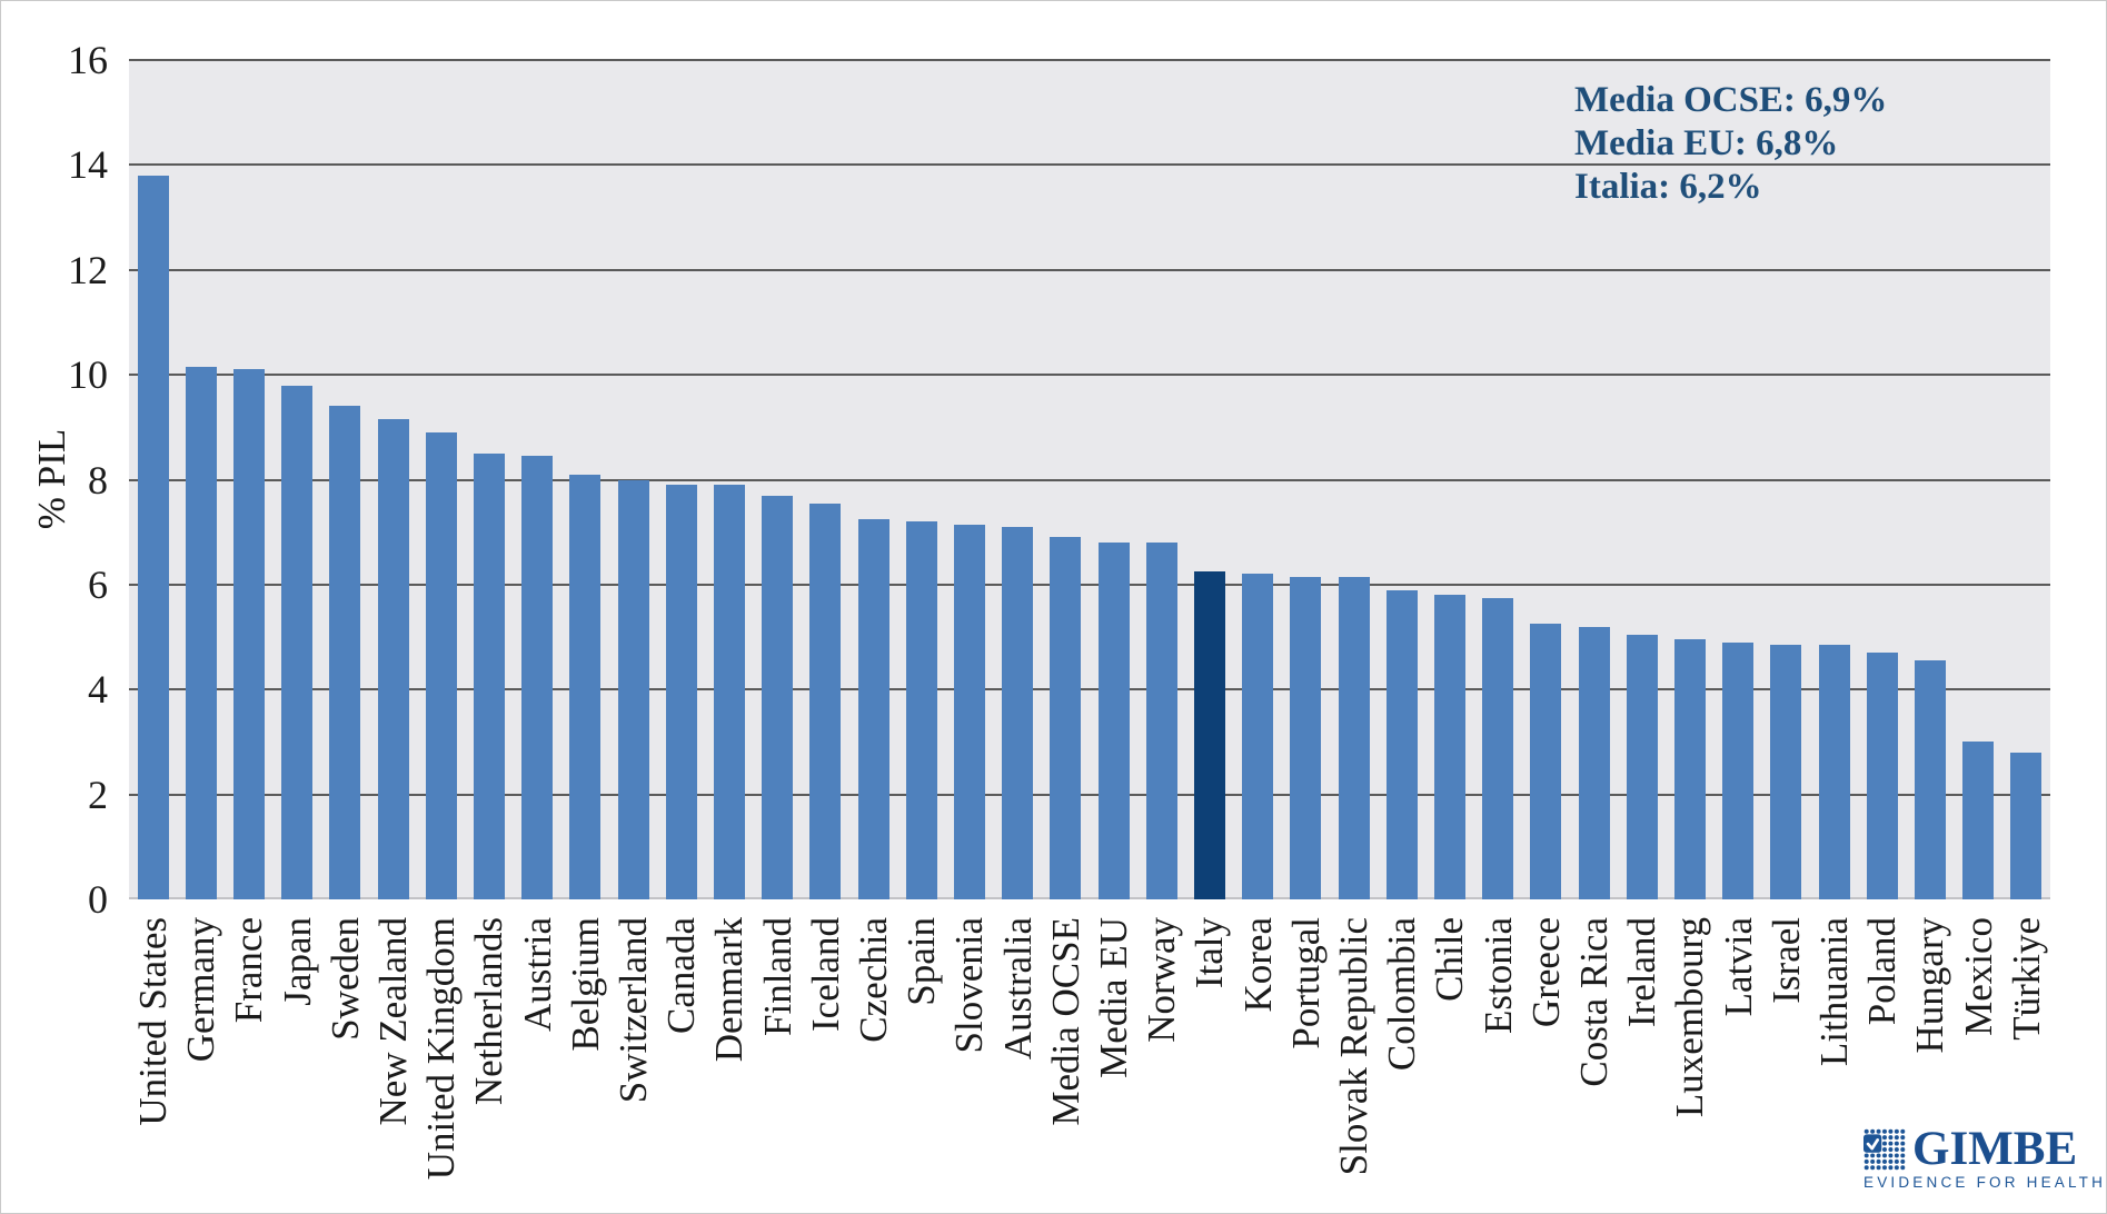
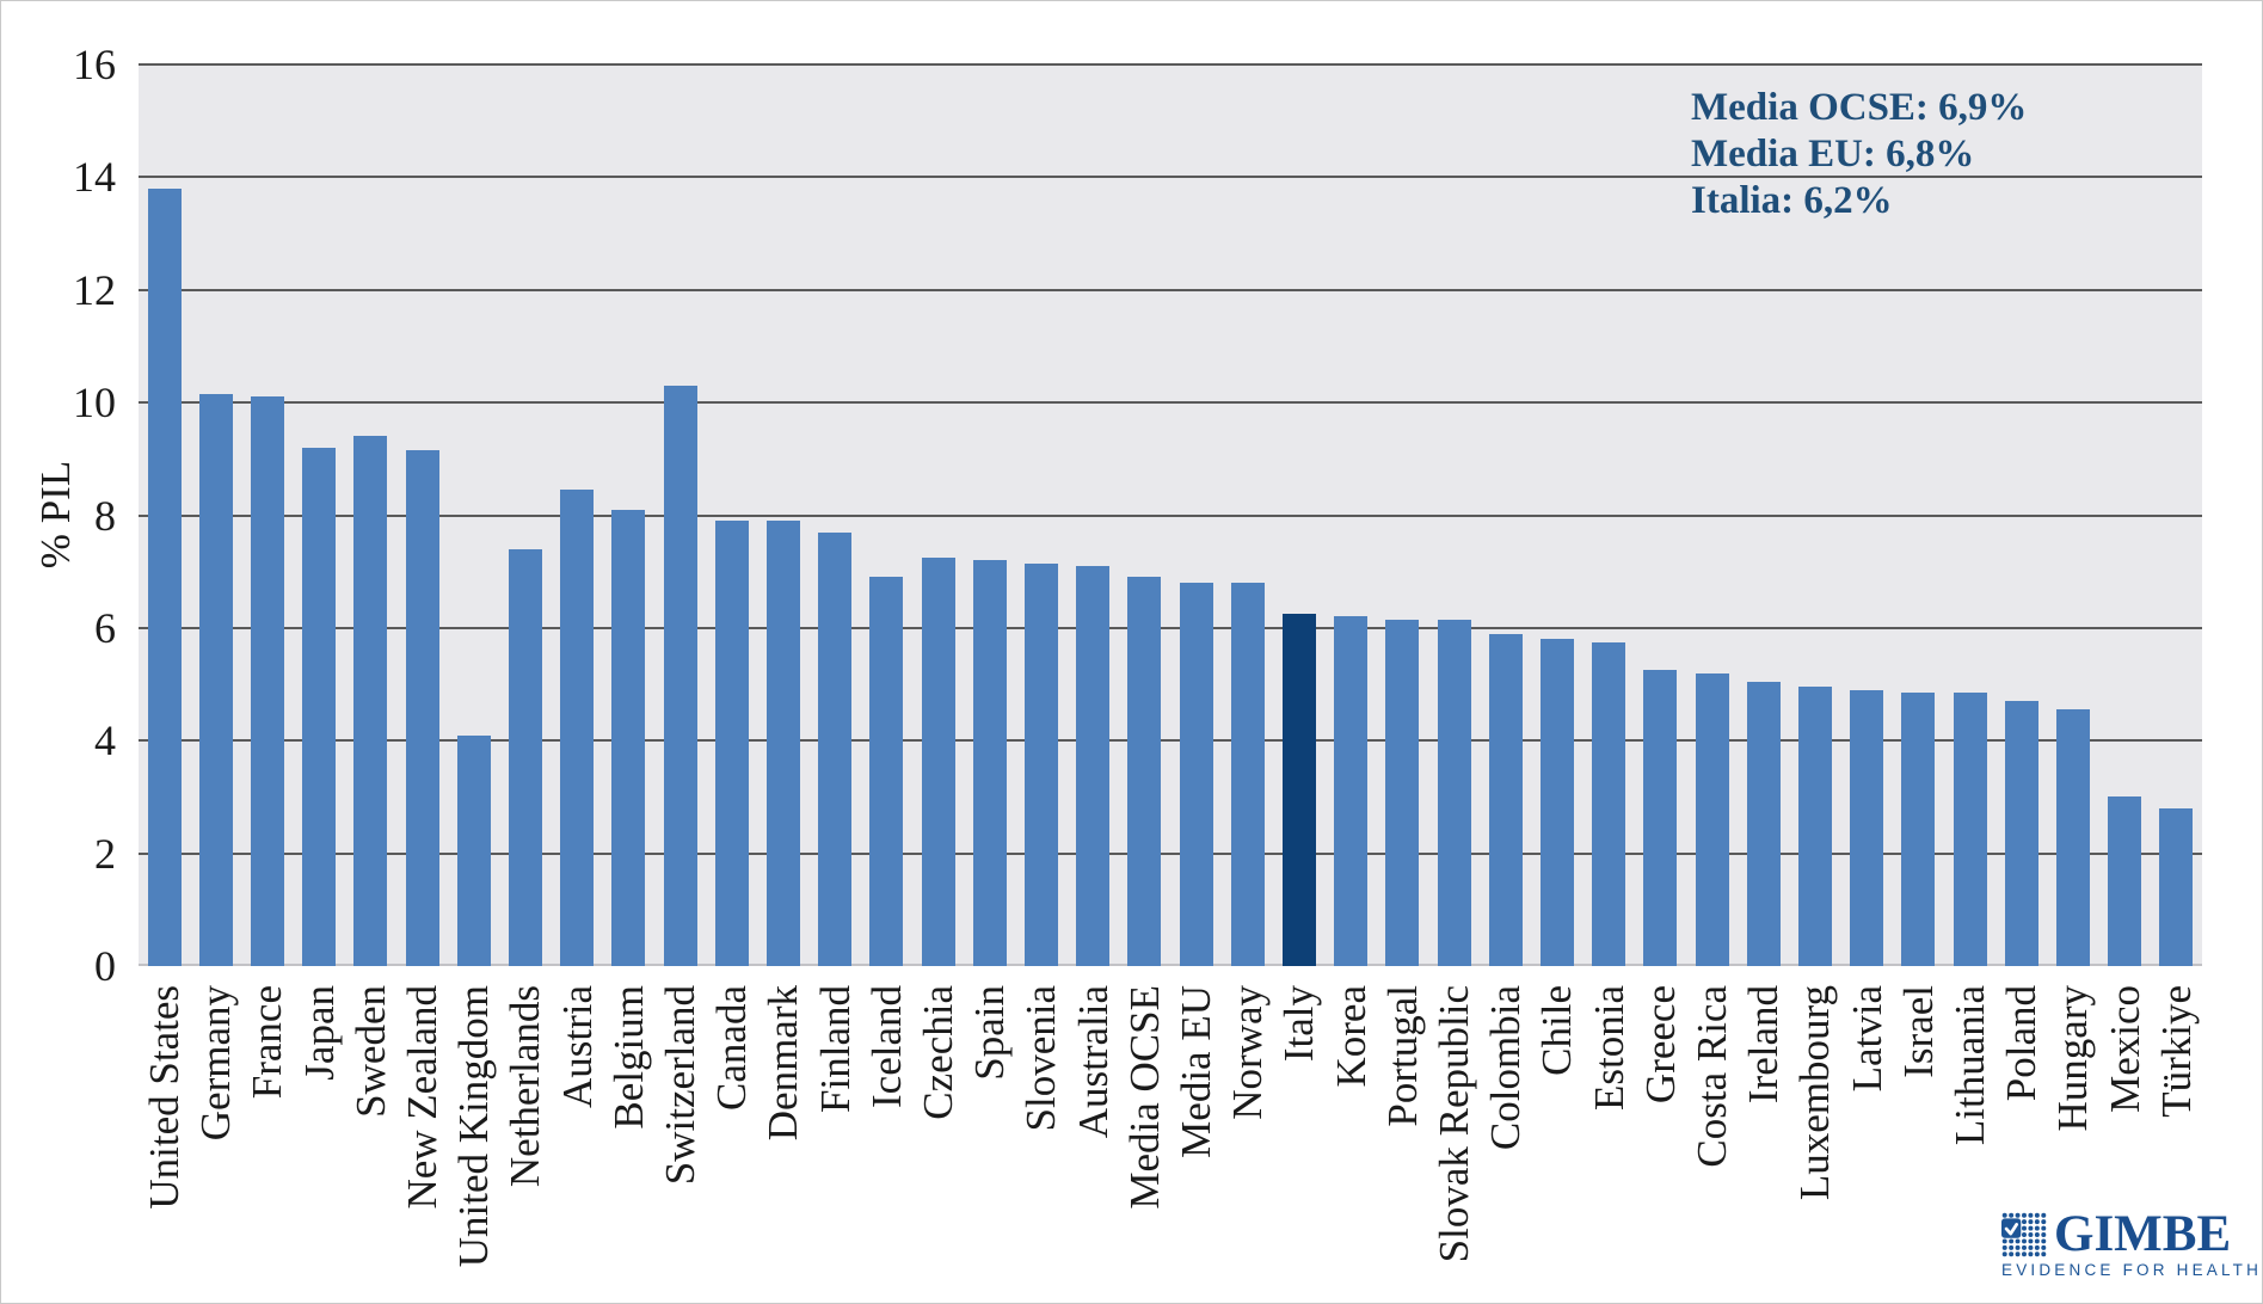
Japan: 9.8 -> 9.2
United Kingdom: 8.9 -> 4.1
Netherlands: 8.5 -> 7.4
Switzerland: 8.0 -> 10.3
Iceland: 7.5 -> 6.9
